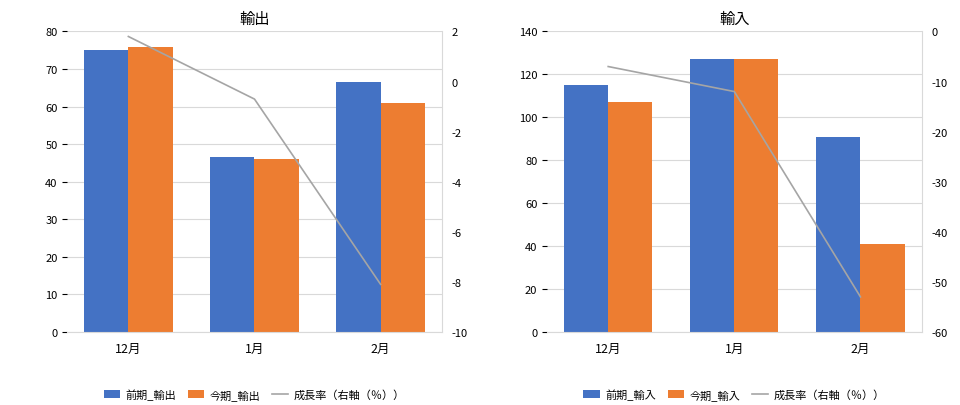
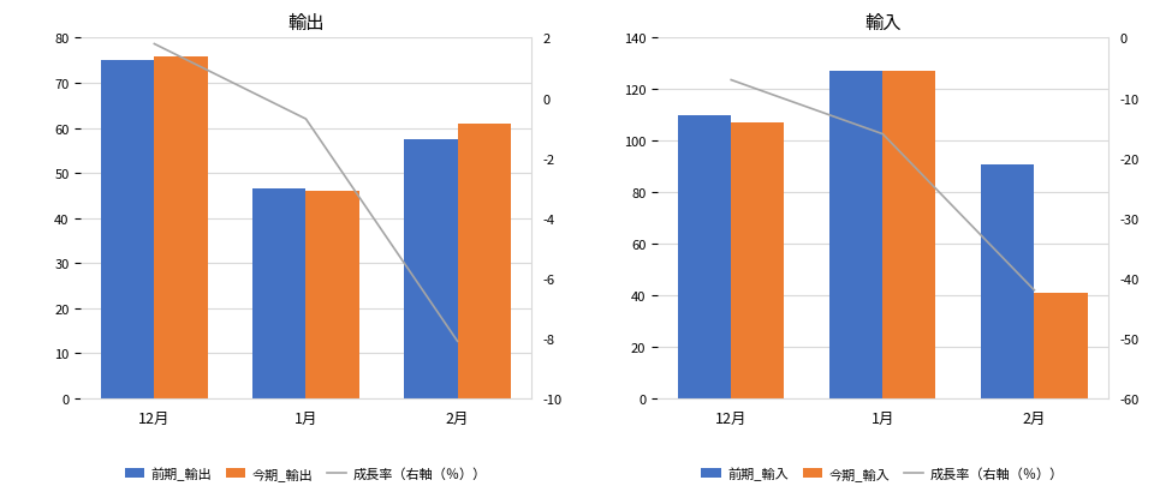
輸出/前期_輸出/2月: 66.5 -> 57.5
輸入/前期_輸入/12月: 115 -> 110
輸入/成長率（右軸（％））/1月: -12 -> -16
輸入/成長率（右軸（％））/2月: -53 -> -42
